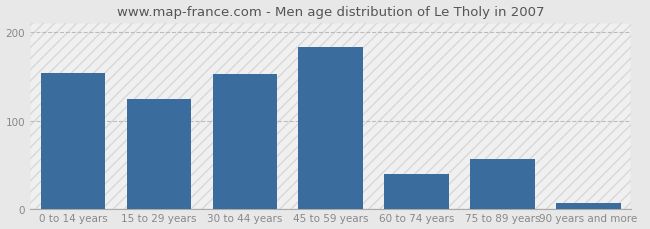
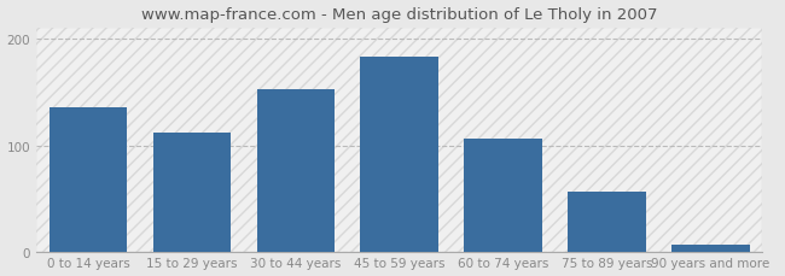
0 to 14 years: 154 -> 135
15 to 29 years: 124 -> 112
60 to 74 years: 40 -> 106
